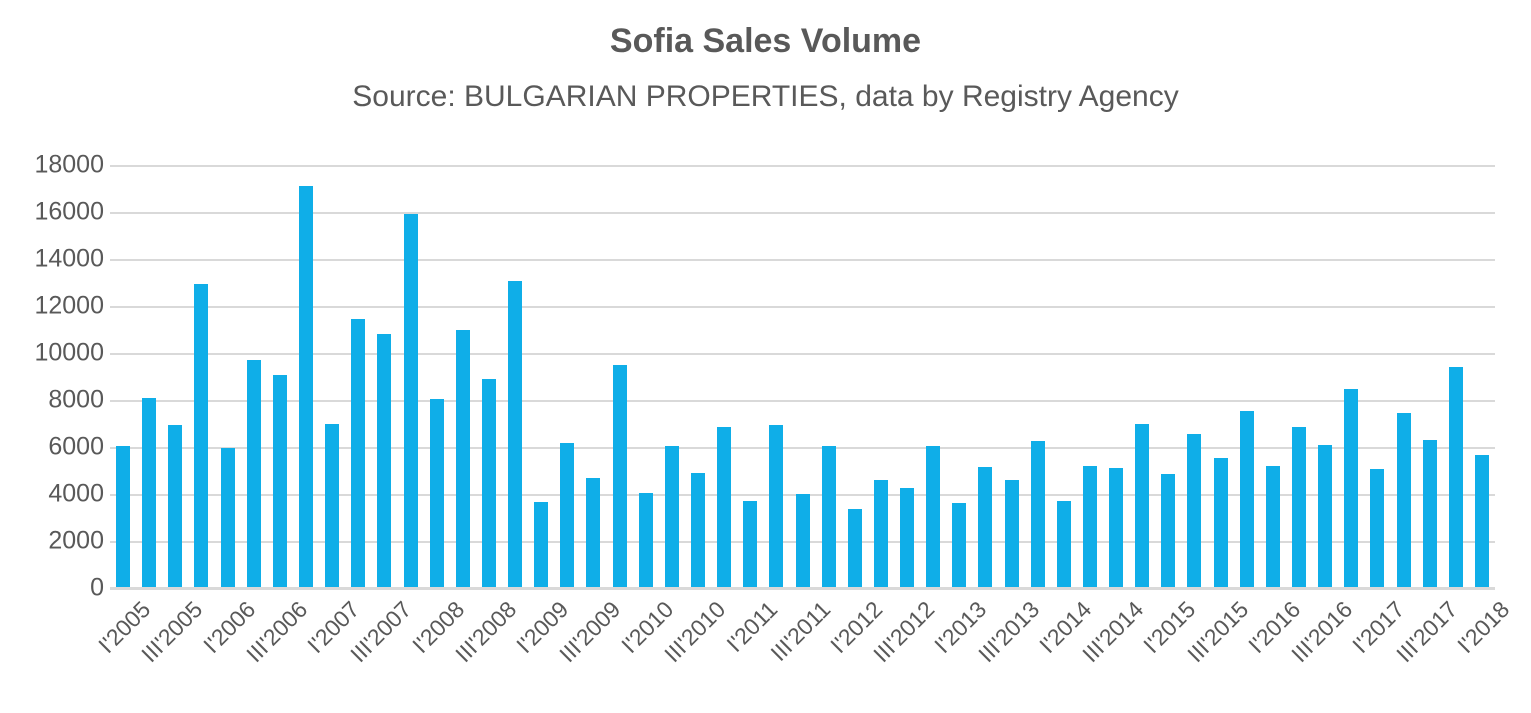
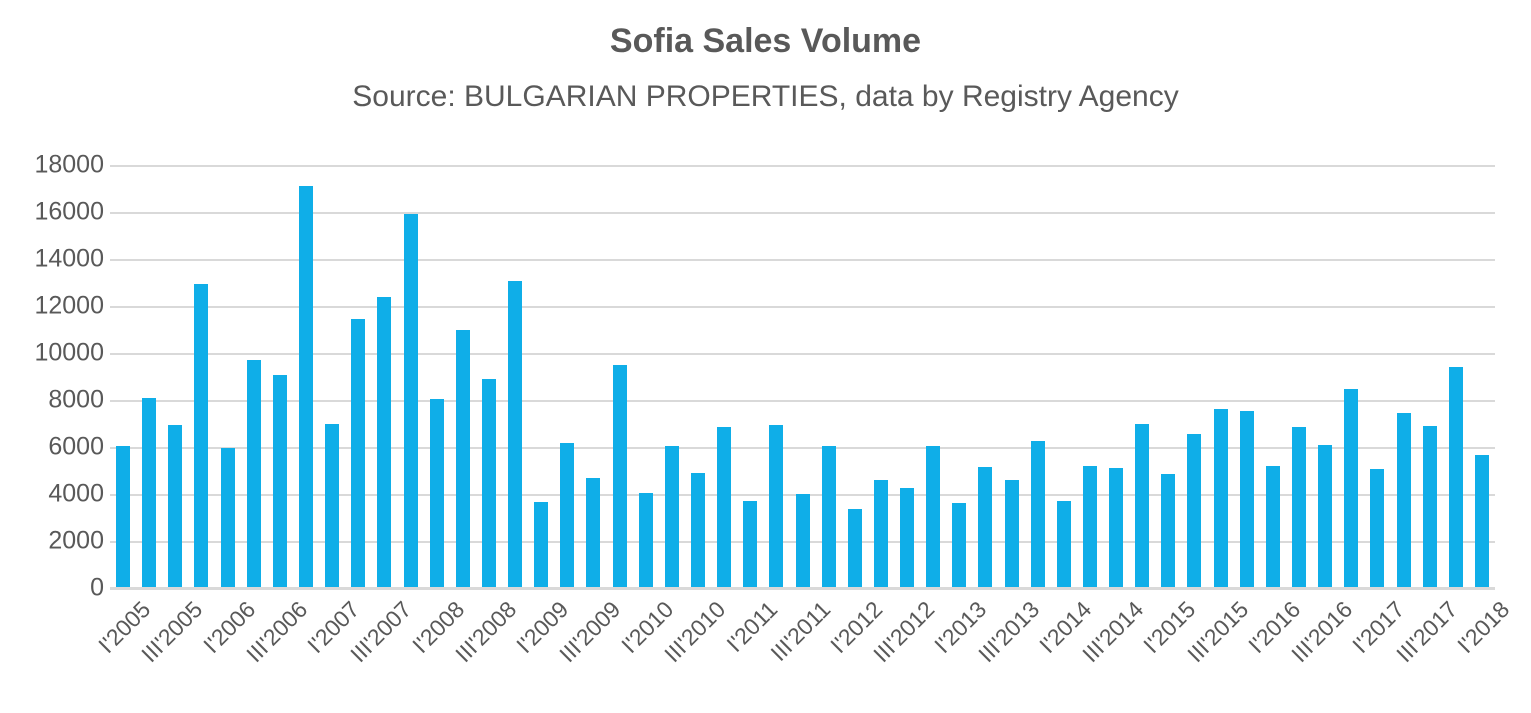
III'2007: 10800 -> 12400
III'2015: 5600 -> 7600
III'2017: 6300 -> 6900
